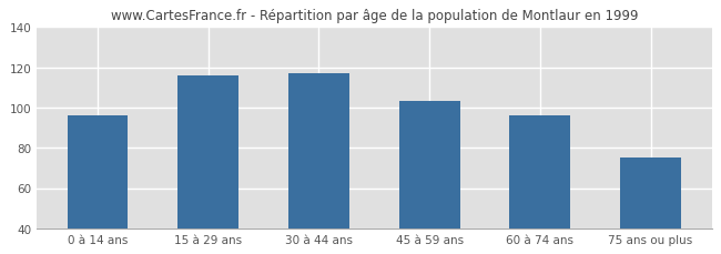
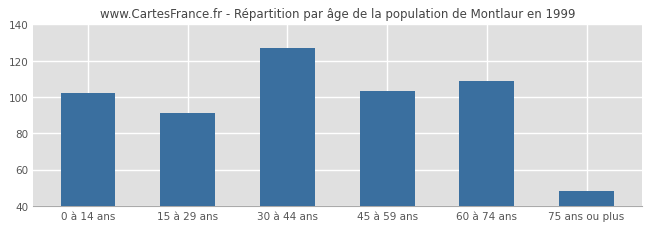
0 à 14 ans: 96 -> 102
15 à 29 ans: 116 -> 91
30 à 44 ans: 117 -> 127
60 à 74 ans: 96 -> 109
75 ans ou plus: 75 -> 48
